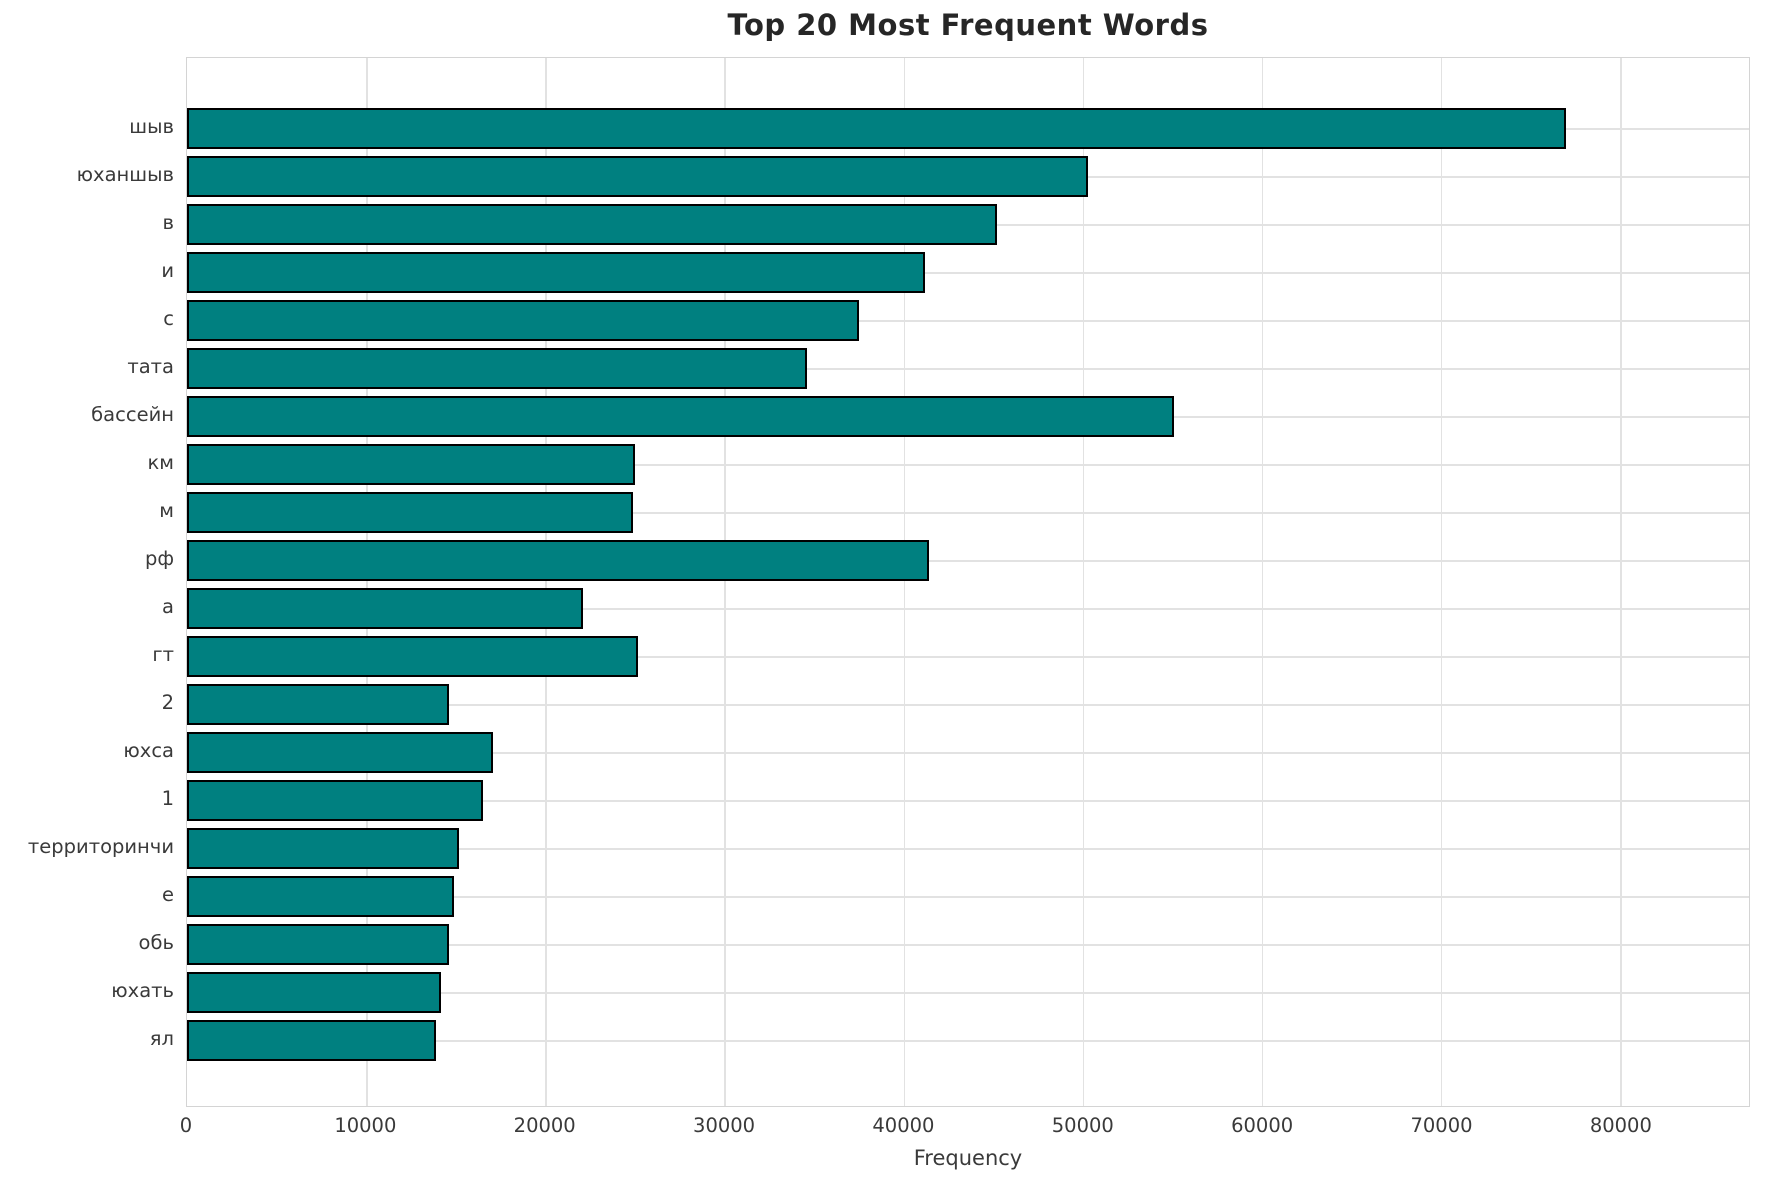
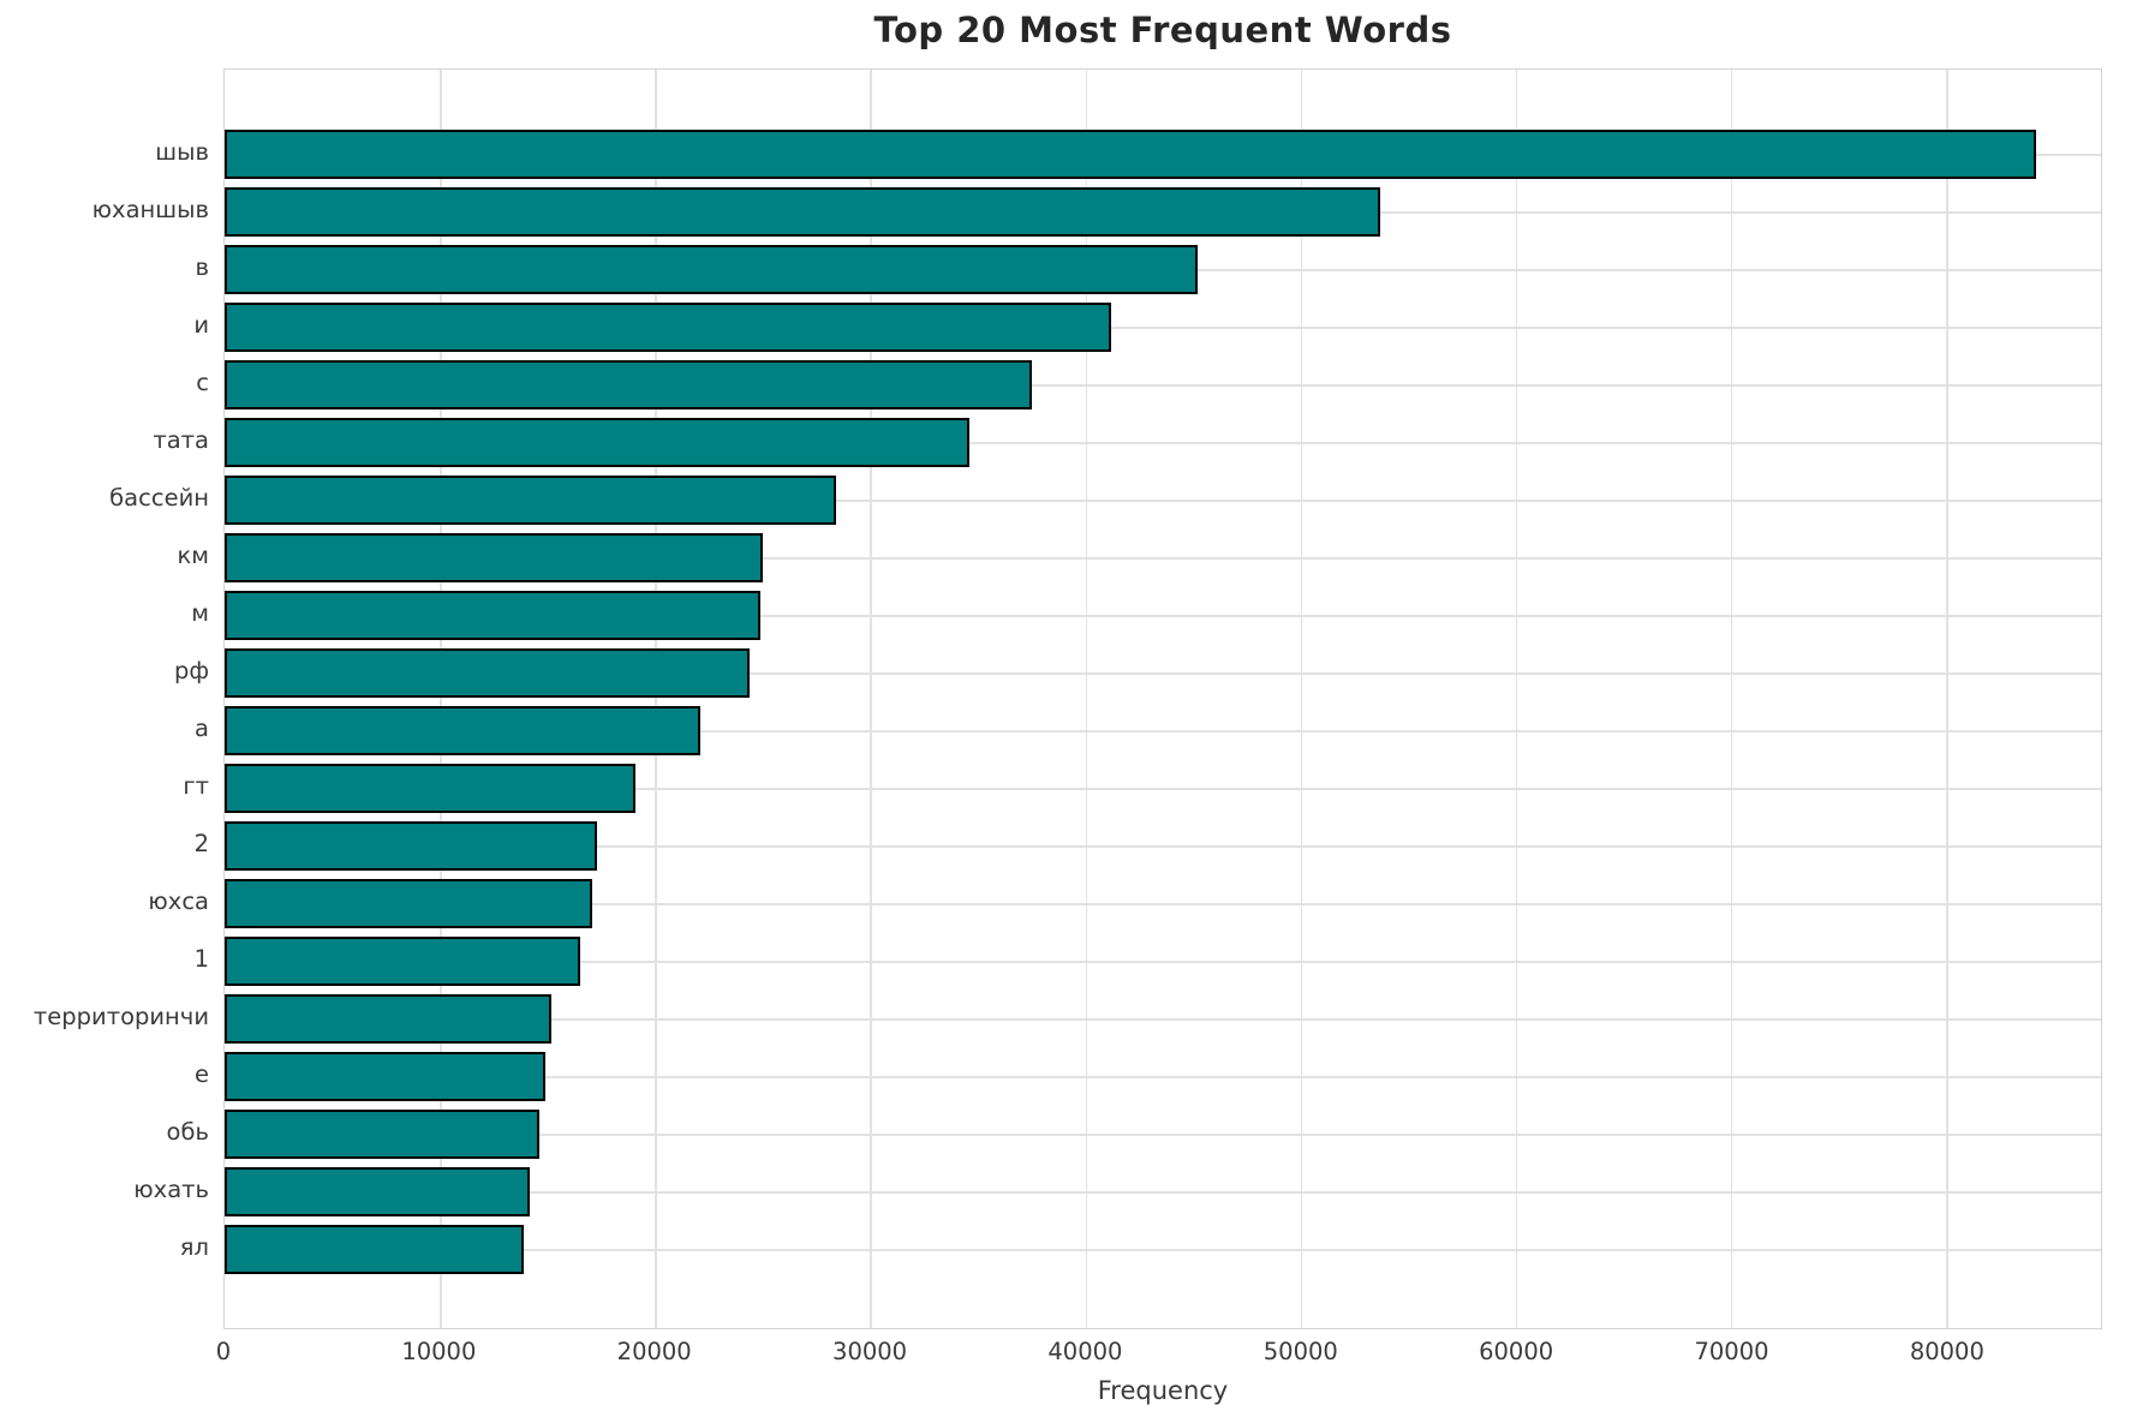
шыв: 77000 -> 84200
юханшыв: 50300 -> 53700
бассейн: 55100 -> 28400
рф: 41400 -> 24400
гт: 25200 -> 19100
2: 14600 -> 17300
